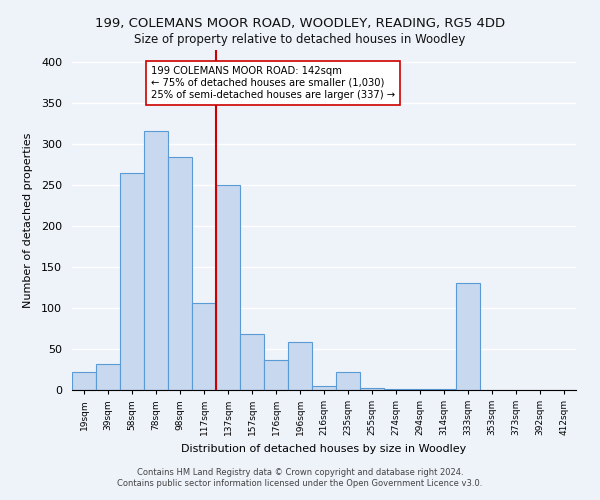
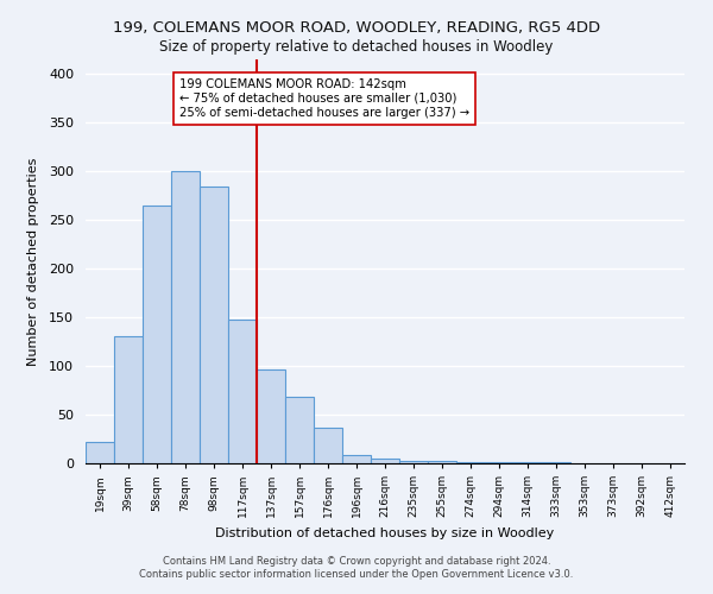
39sqm: 32 -> 130
78sqm: 316 -> 300
117sqm: 106 -> 148
137sqm: 250 -> 97
196sqm: 58 -> 9
235sqm: 22 -> 3
333sqm: 130 -> 1
